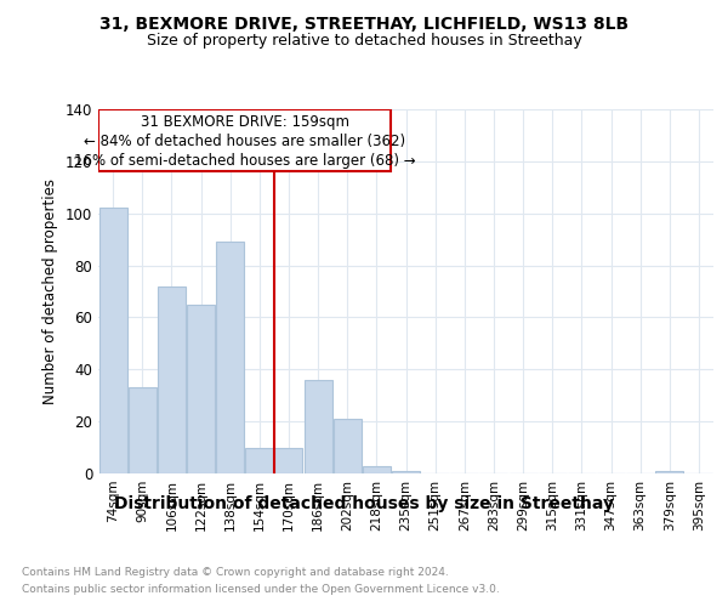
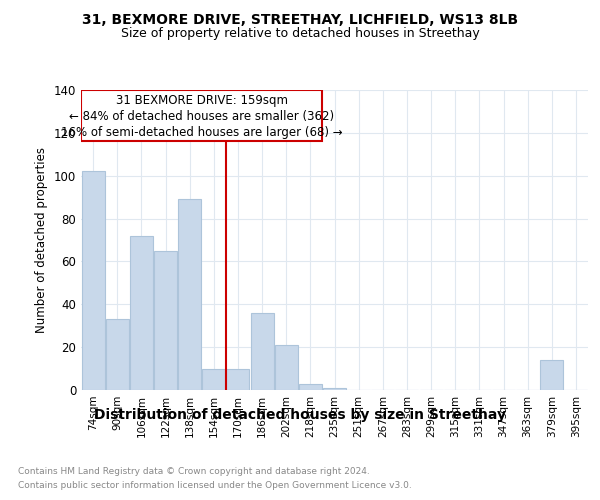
379sqm: 1 -> 14
